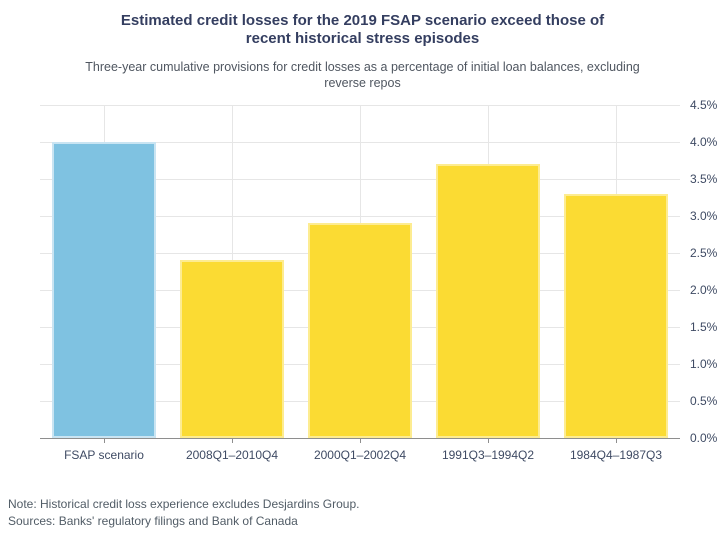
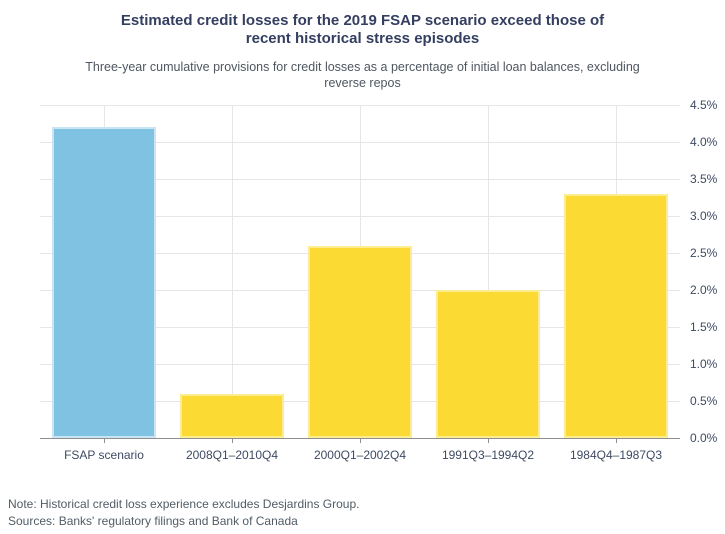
FSAP scenario: 4.0% -> 4.2%
2008Q1–2010Q4: 2.4% -> 0.6%
2000Q1–2002Q4: 2.9% -> 2.6%
1991Q3–1994Q2: 3.7% -> 2.0%
